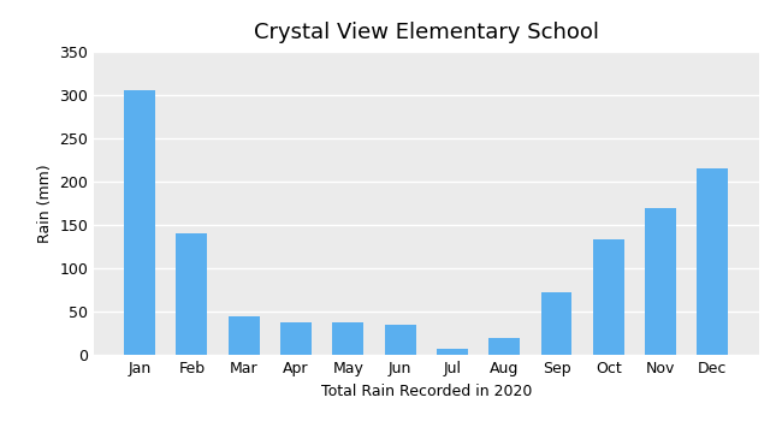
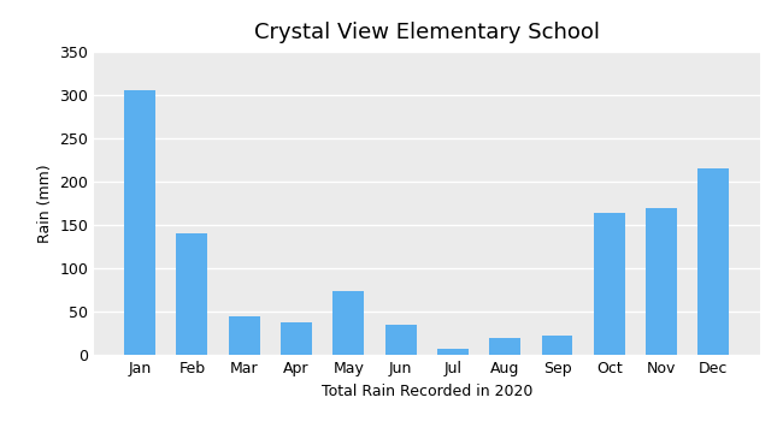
May: 38 -> 74
Sep: 73 -> 22
Oct: 133 -> 164
